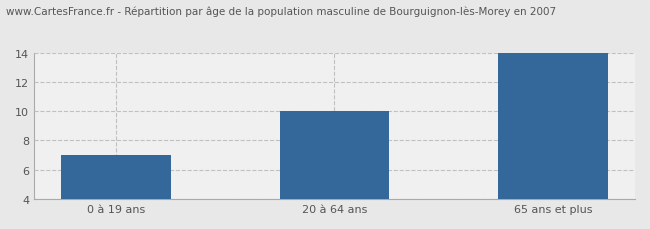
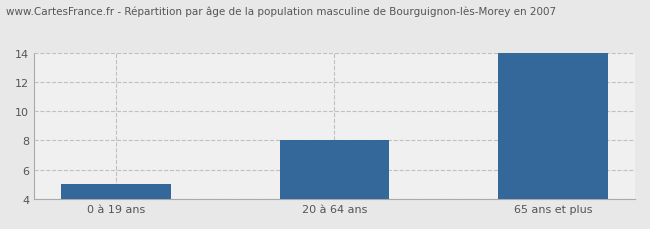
0 à 19 ans: 7 -> 5
20 à 64 ans: 10 -> 8
